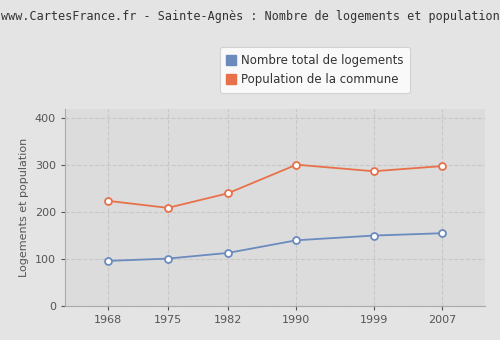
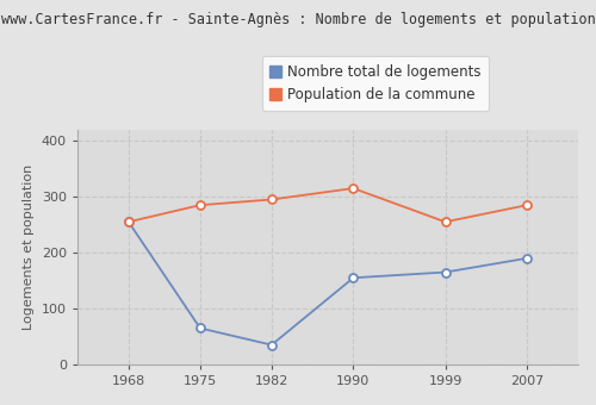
Nombre total de logements/1968: 96 -> 255
Population de la commune/1968: 224 -> 255
Nombre total de logements/1975: 101 -> 65
Population de la commune/1975: 209 -> 285
Nombre total de logements/1982: 113 -> 35
Population de la commune/1982: 240 -> 295
Nombre total de logements/1990: 140 -> 155
Population de la commune/1990: 301 -> 315
Nombre total de logements/1999: 150 -> 165
Population de la commune/1999: 287 -> 255
Nombre total de logements/2007: 155 -> 190
Population de la commune/2007: 298 -> 285
